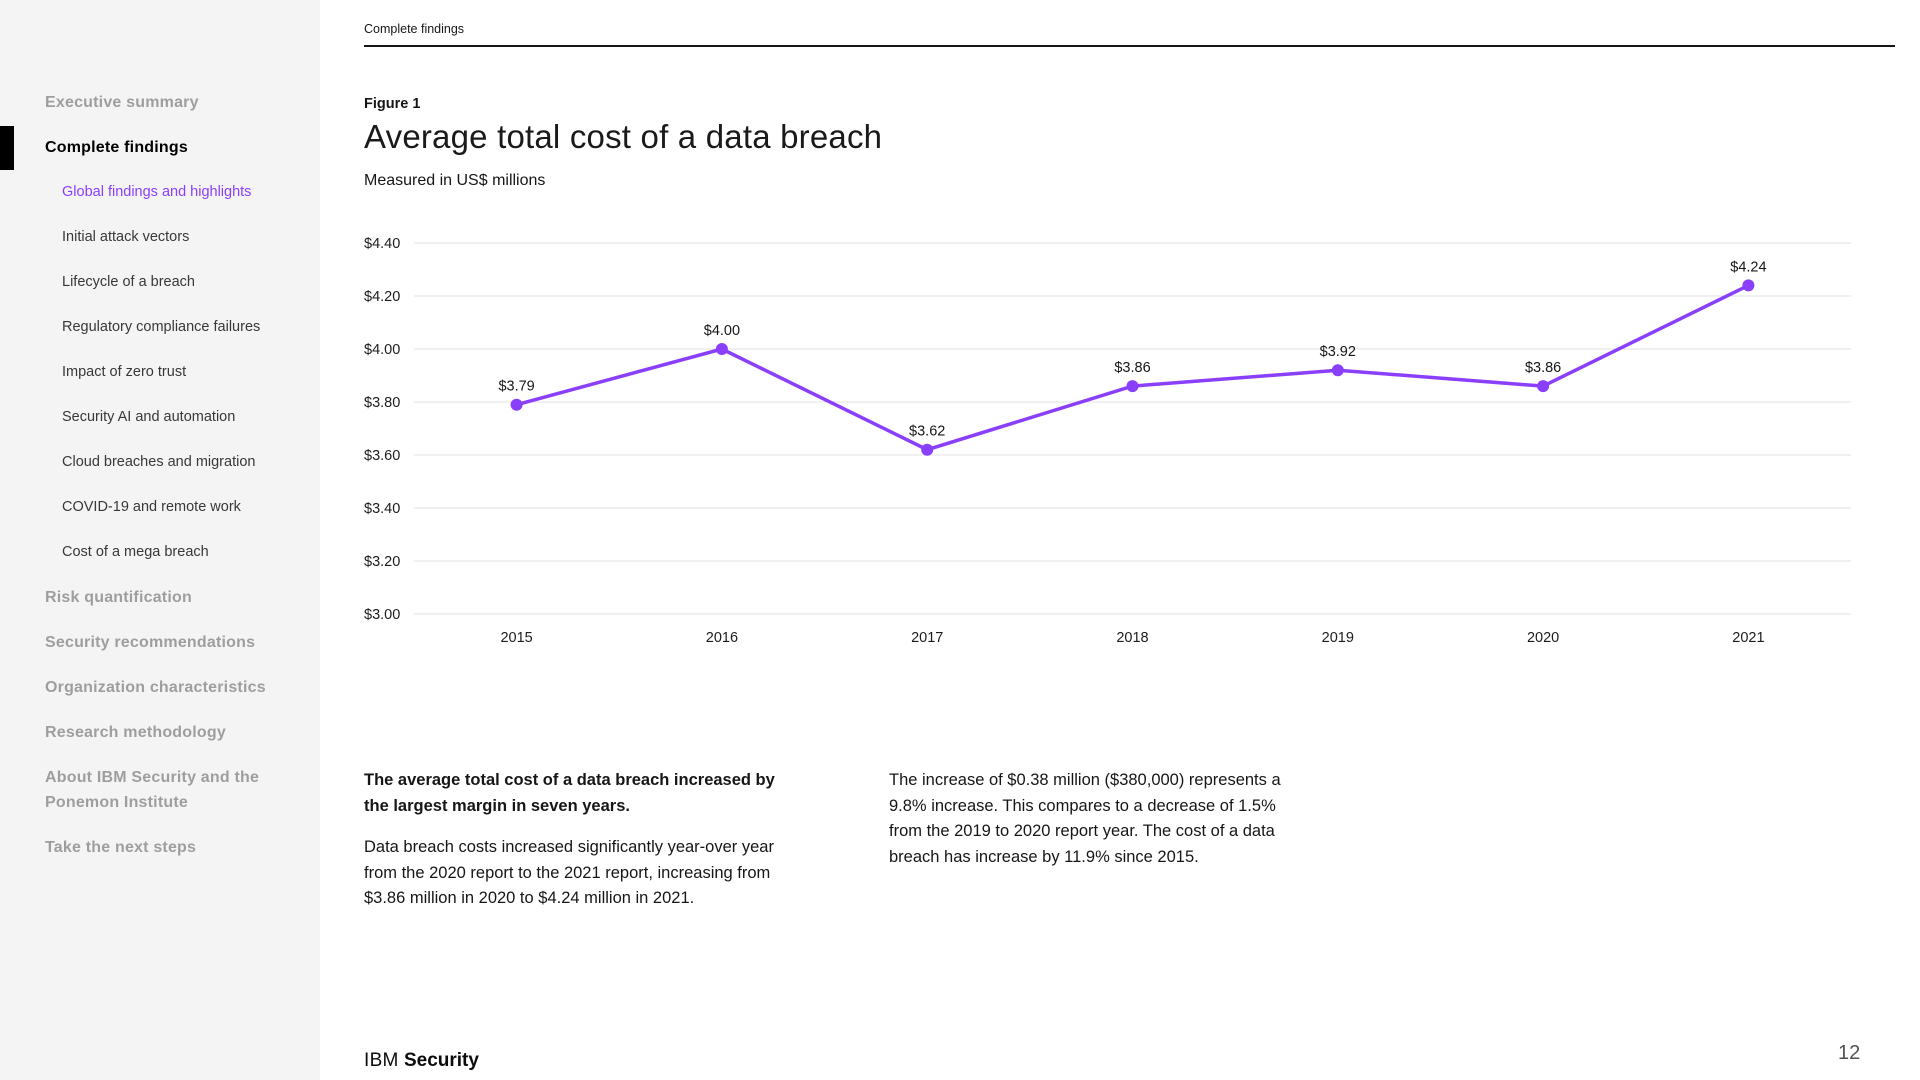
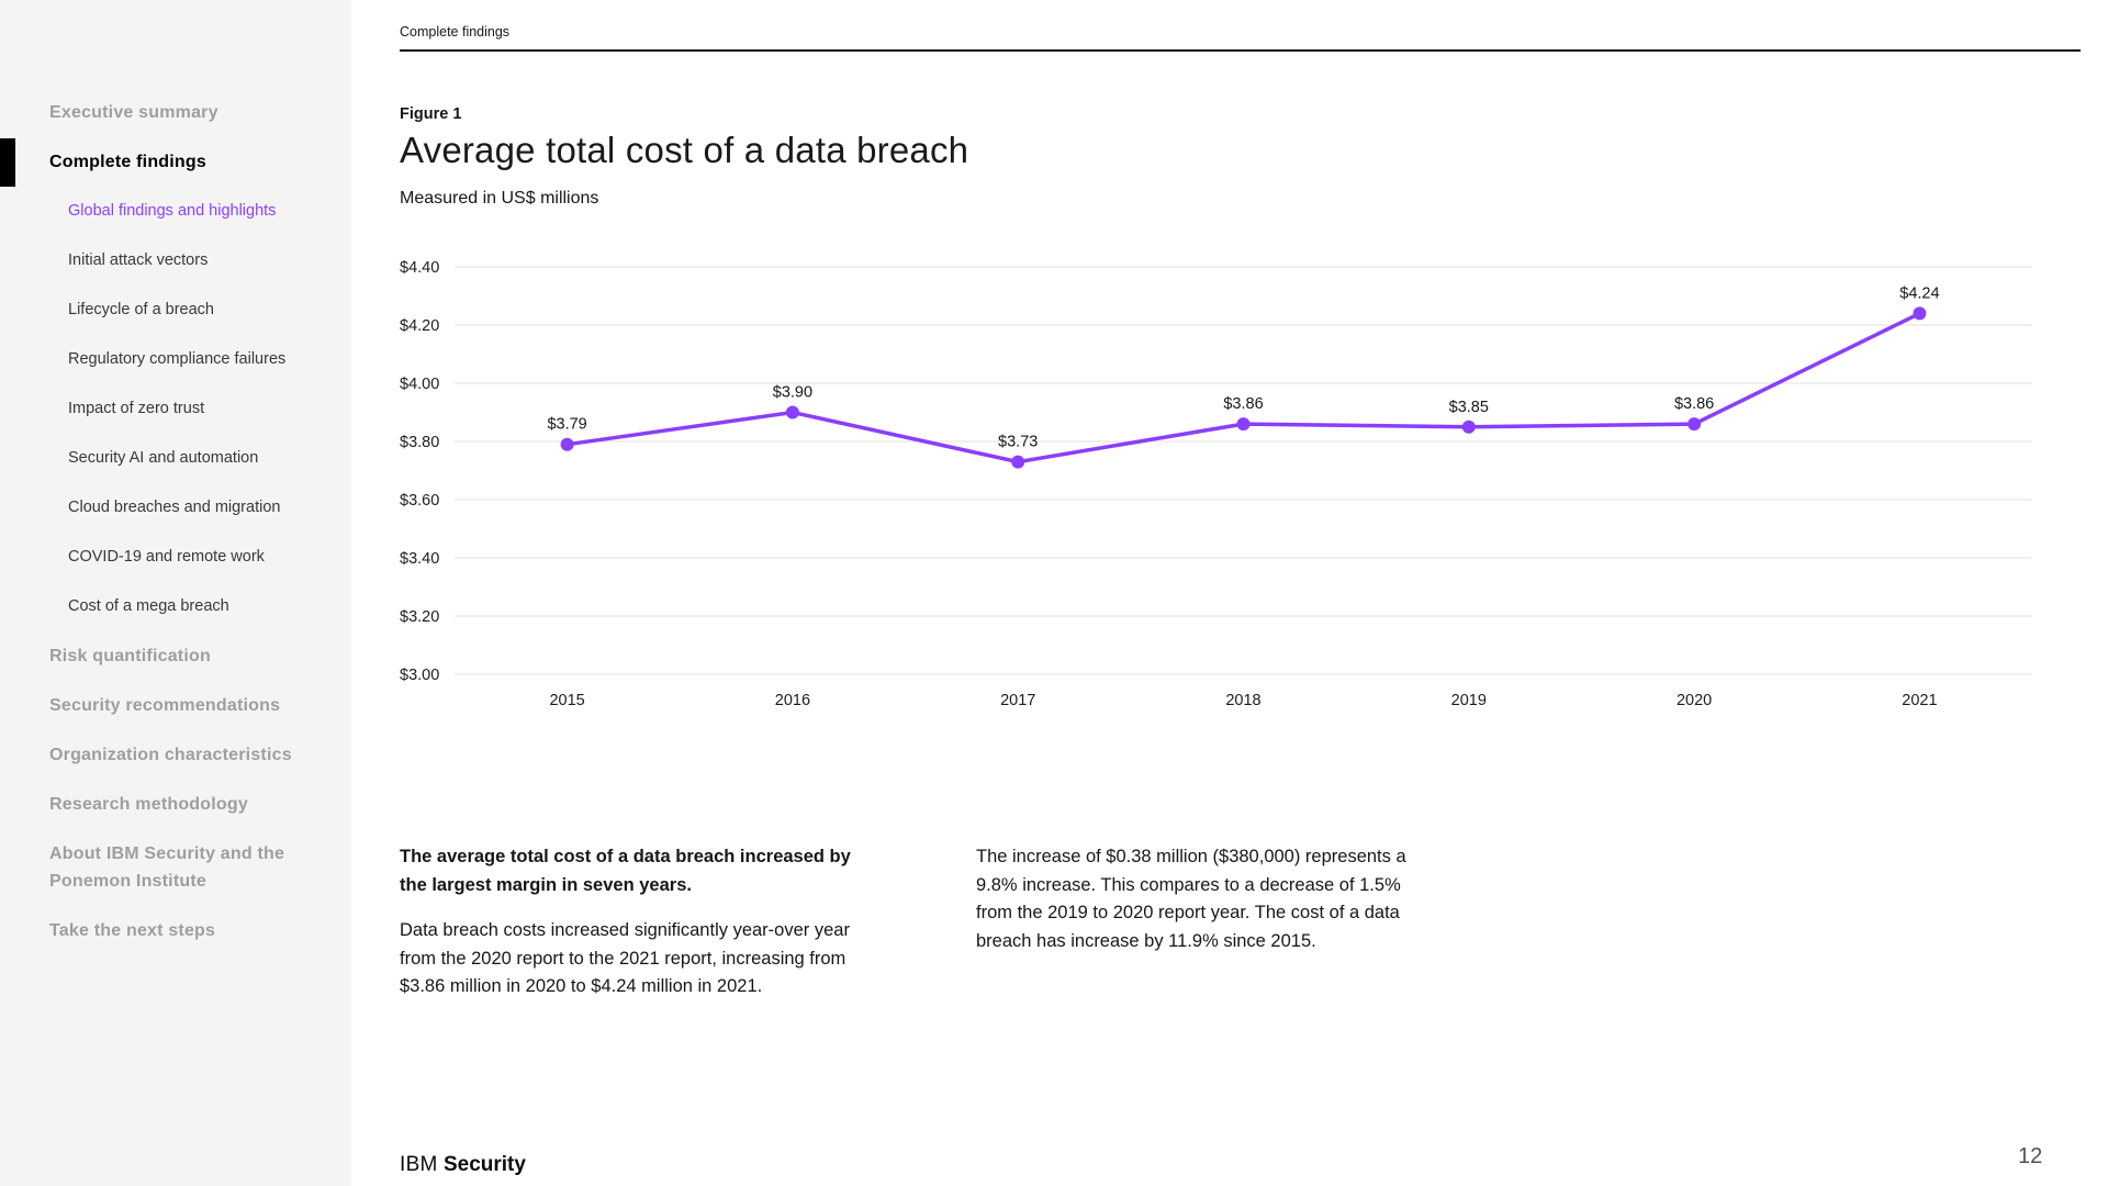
2016: $4.00 -> $3.90
2017: $3.62 -> $3.73
2019: $3.92 -> $3.85
